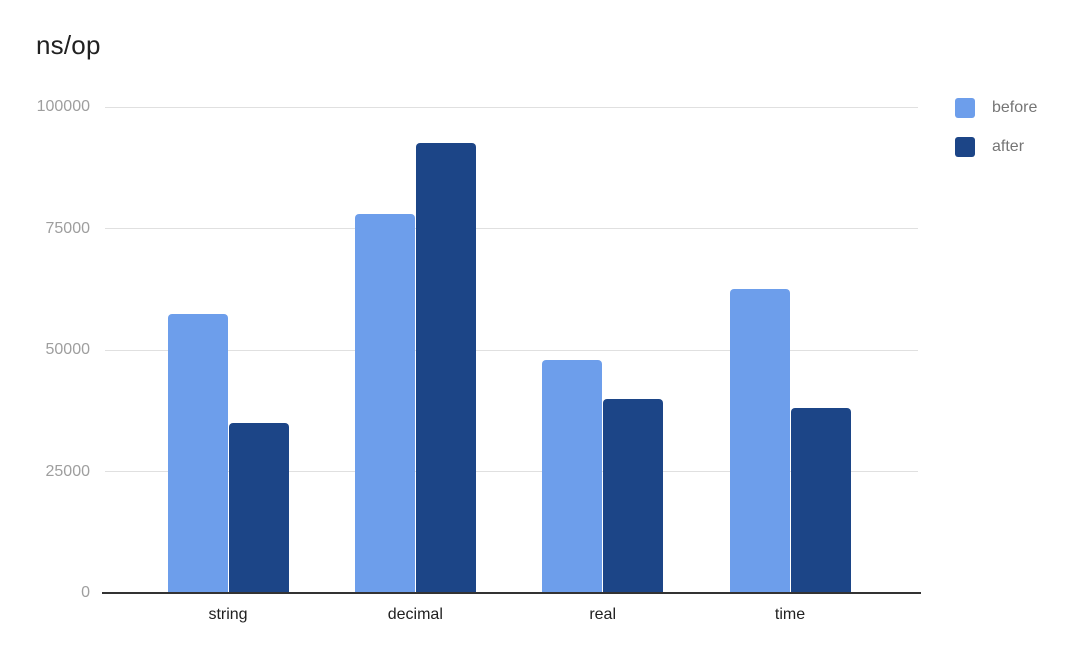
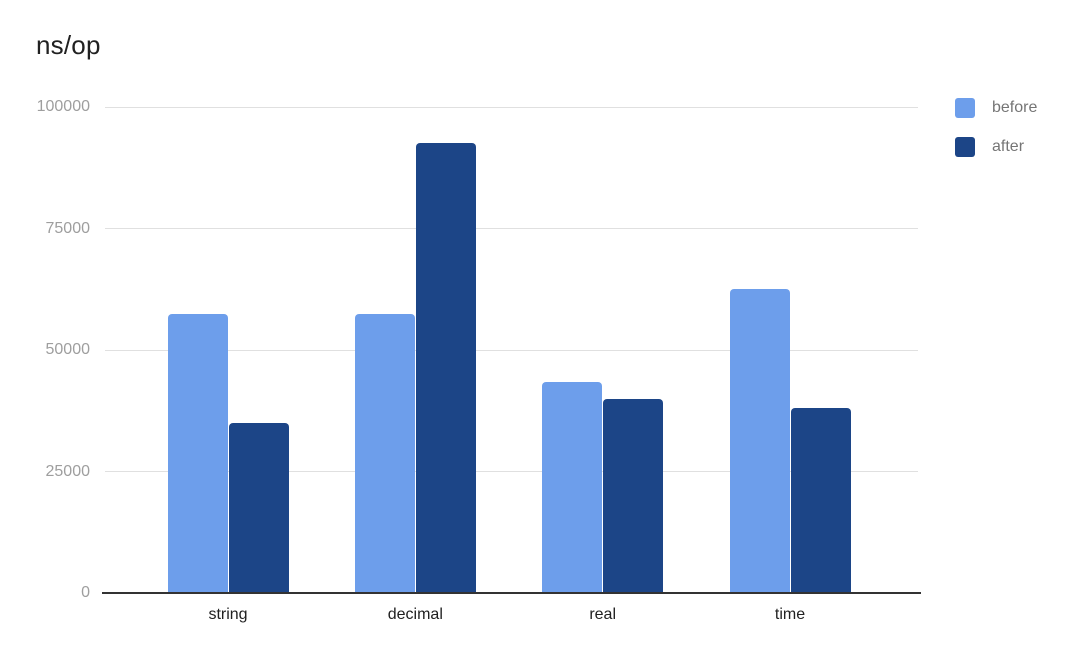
before/decimal: 78000 -> 58000
before/real: 48000 -> 44000
